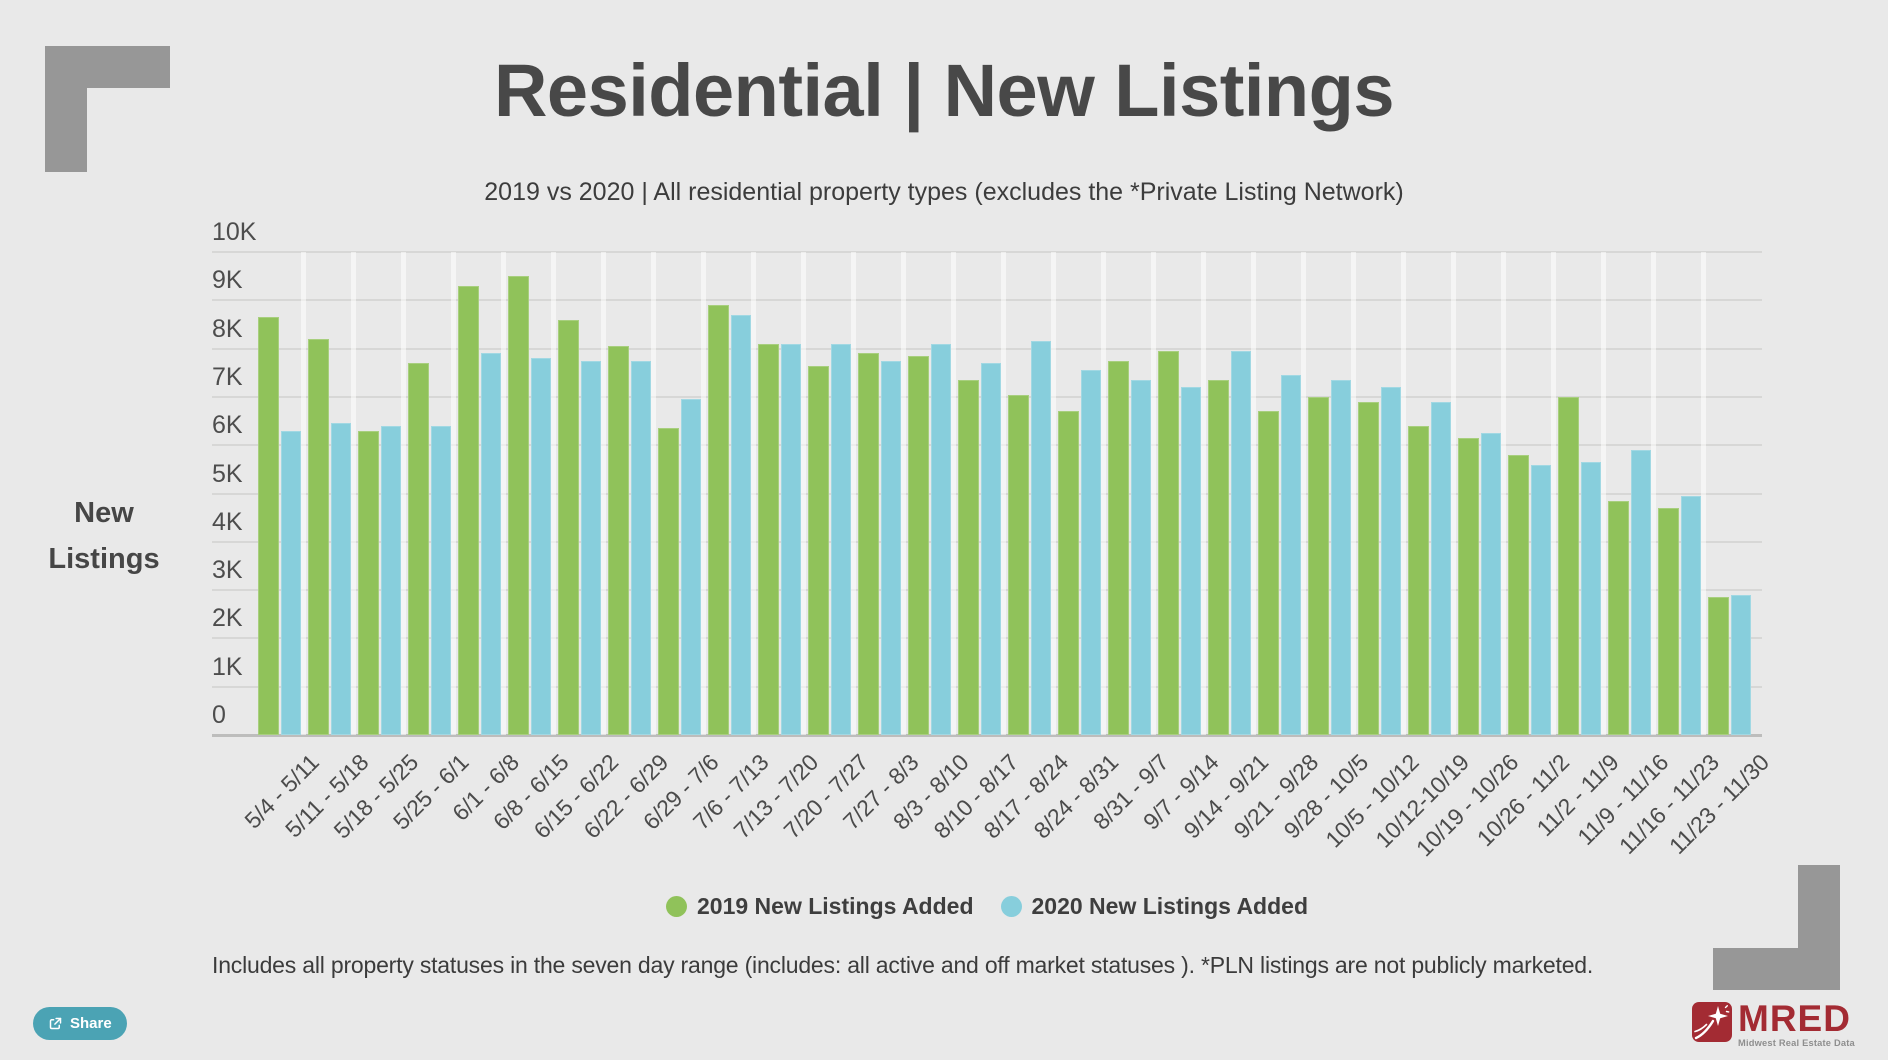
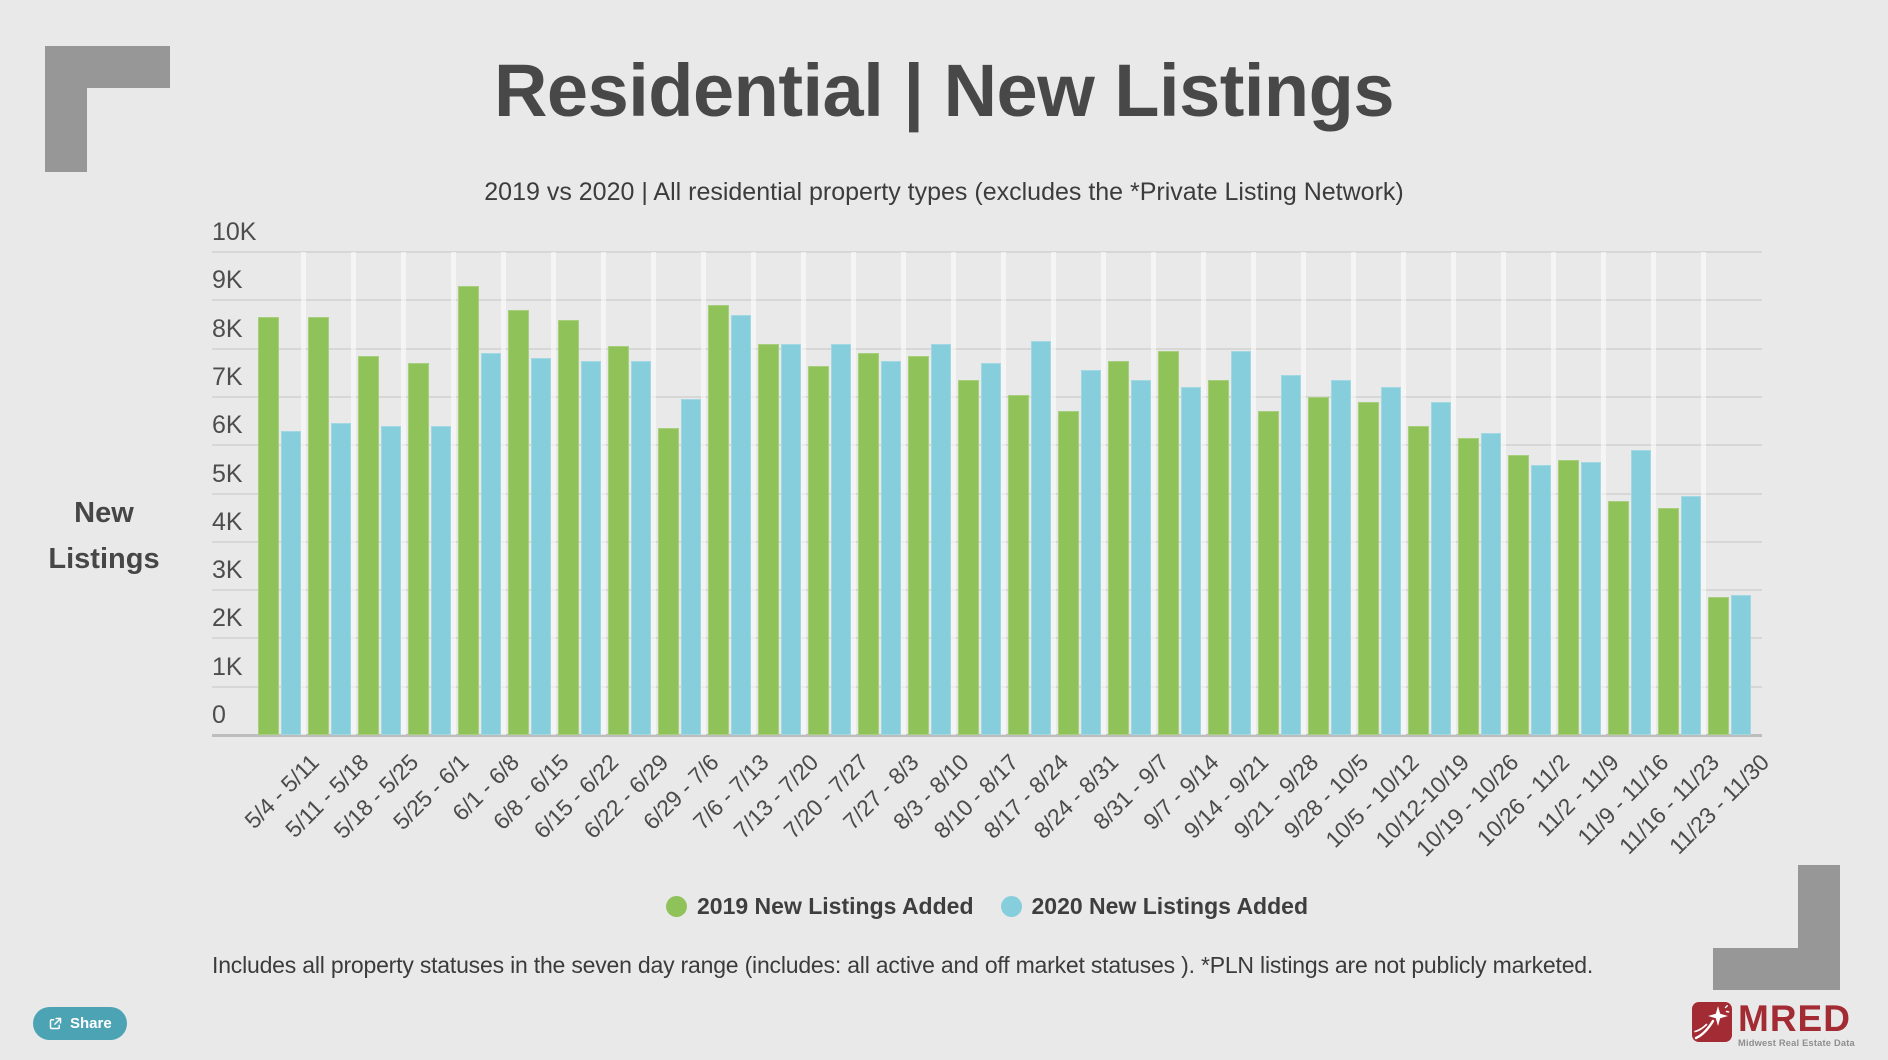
2019 New Listings Added/5/11 - 5/18: 8.2K -> 8.6K
2019 New Listings Added/5/18 - 5/25: 6.3K -> 7.8K
2019 New Listings Added/6/8 - 6/15: 9.5K -> 8.8K
2019 New Listings Added/11/2 - 11/9: 7.0K -> 5.7K
